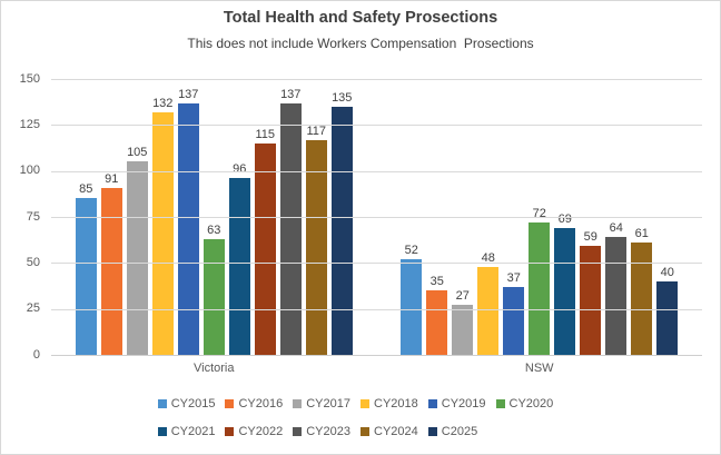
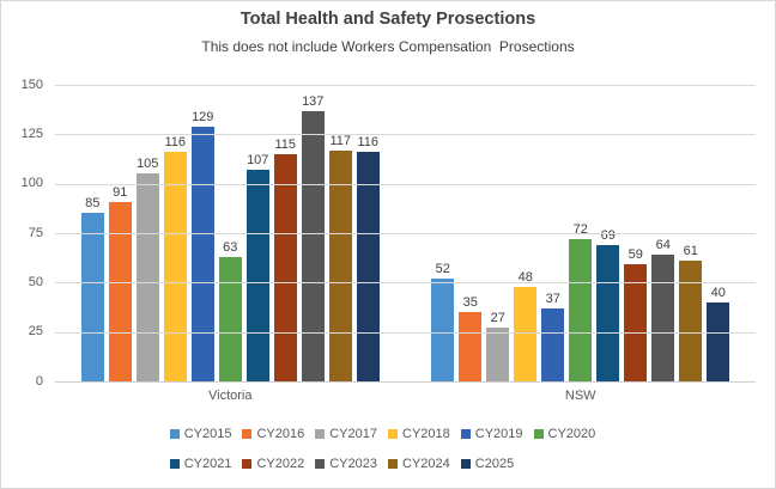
CY2018/Victoria: 132 -> 116
CY2019/Victoria: 137 -> 129
CY2021/Victoria: 96 -> 107
C2025/Victoria: 135 -> 116
